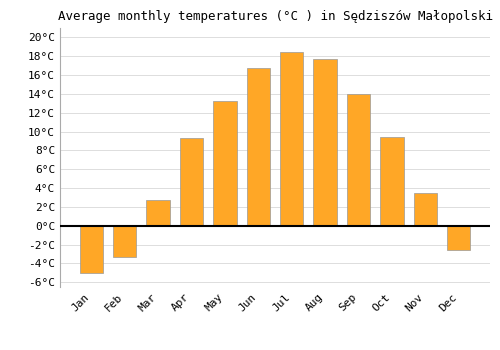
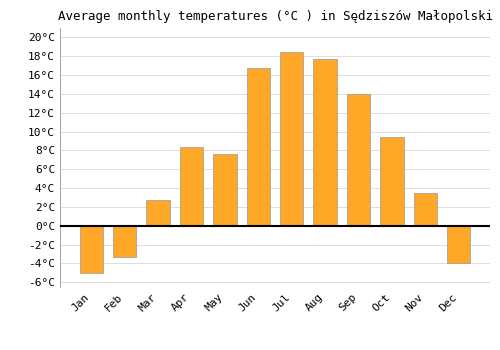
Apr: 9.3°C -> 8.4°C
May: 13.3°C -> 7.6°C
Dec: -2.6°C -> -4.0°C
